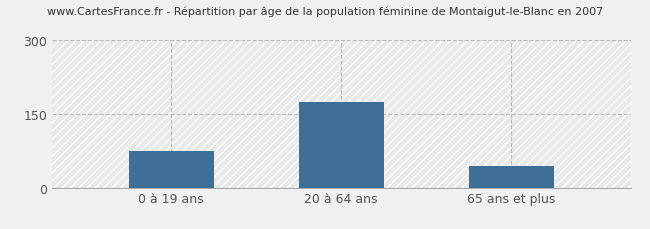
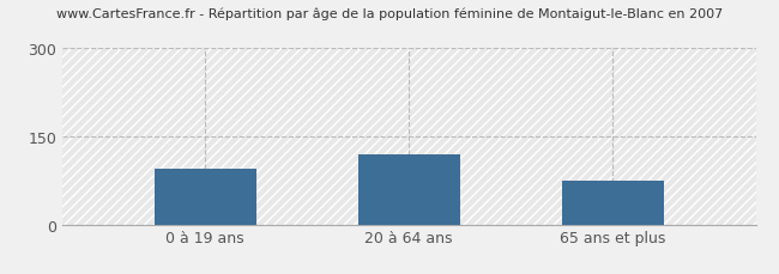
0 à 19 ans: 75 -> 95
20 à 64 ans: 175 -> 120
65 ans et plus: 45 -> 75
